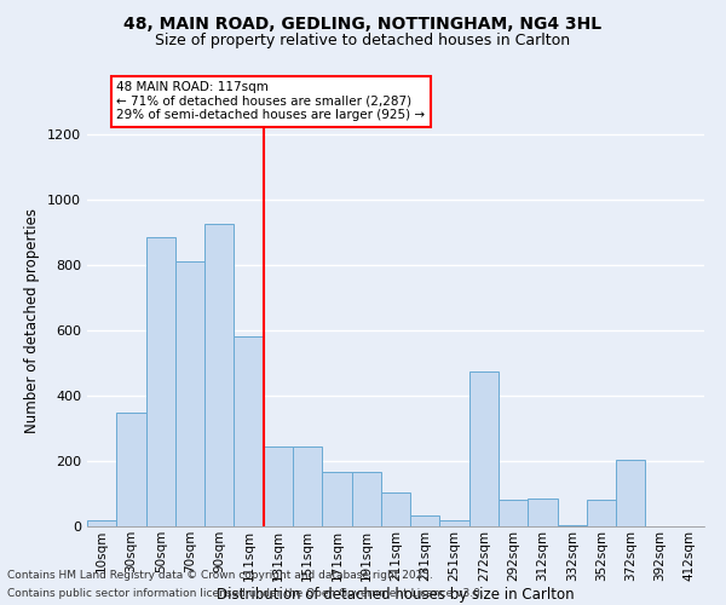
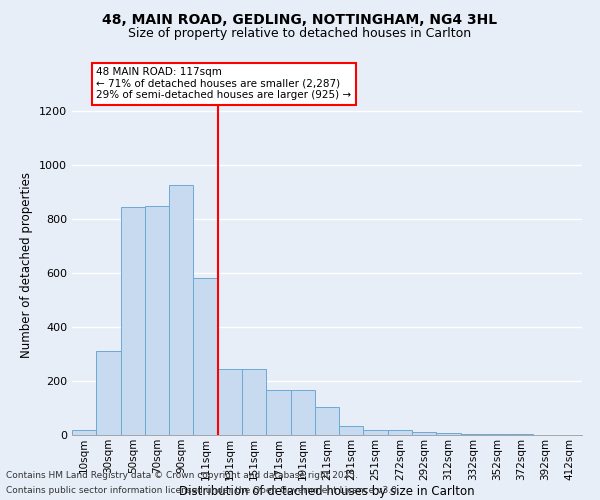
30sqm: 350 -> 310
50sqm: 885 -> 845
70sqm: 810 -> 850
272sqm: 475 -> 20
292sqm: 80 -> 10
312sqm: 85 -> 8
352sqm: 80 -> 3
372sqm: 205 -> 2
